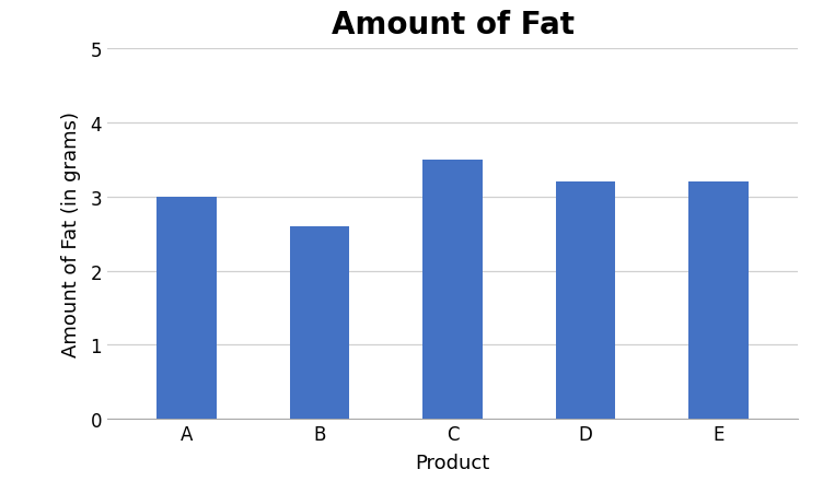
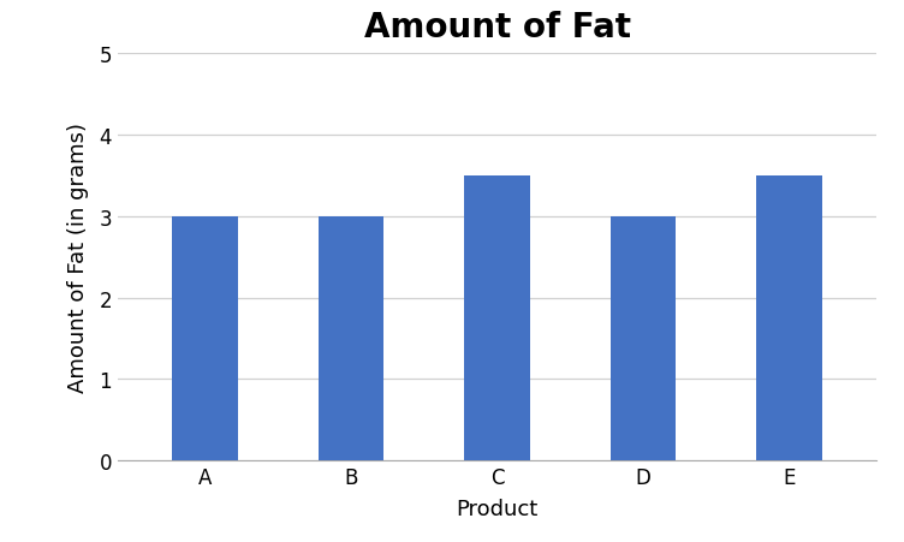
B: 2.6 -> 3.0
D: 3.2 -> 3.0
E: 3.2 -> 3.5
